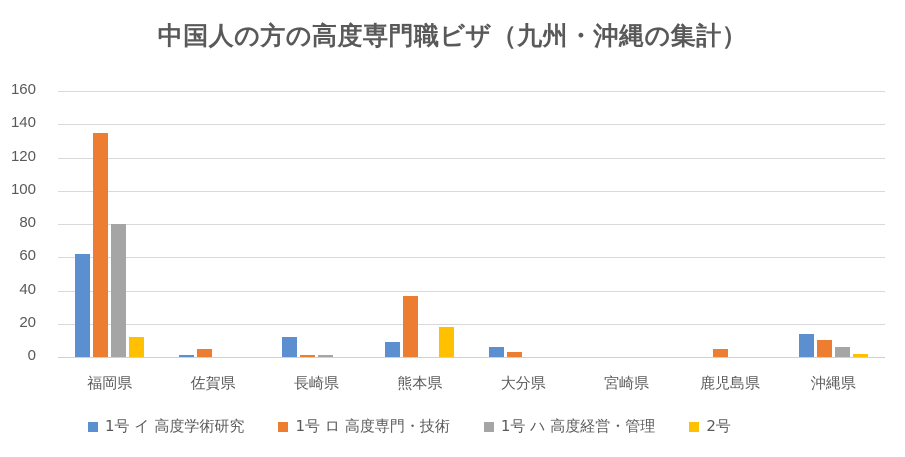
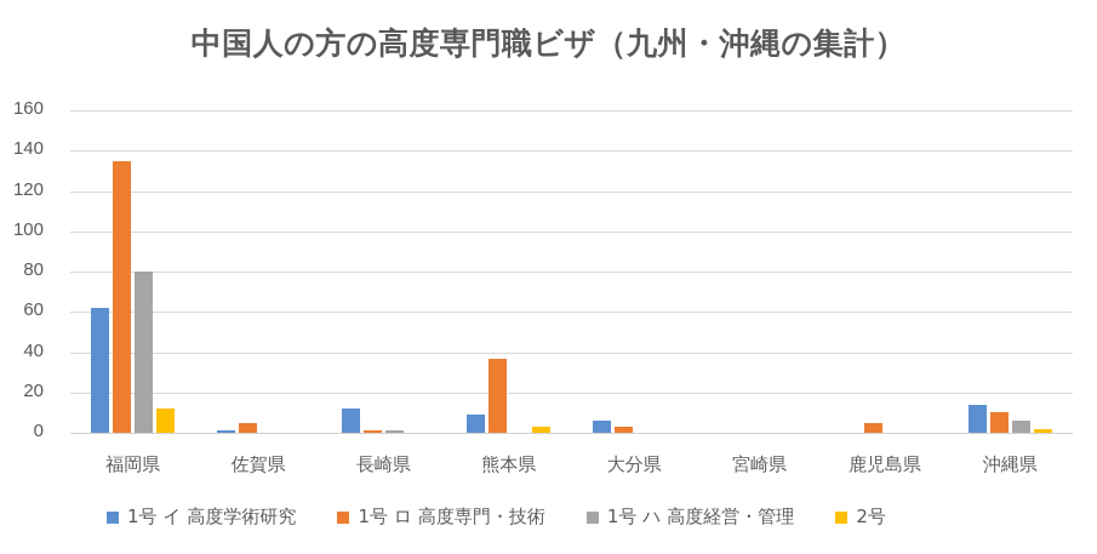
2号/熊本県: 18 -> 3
